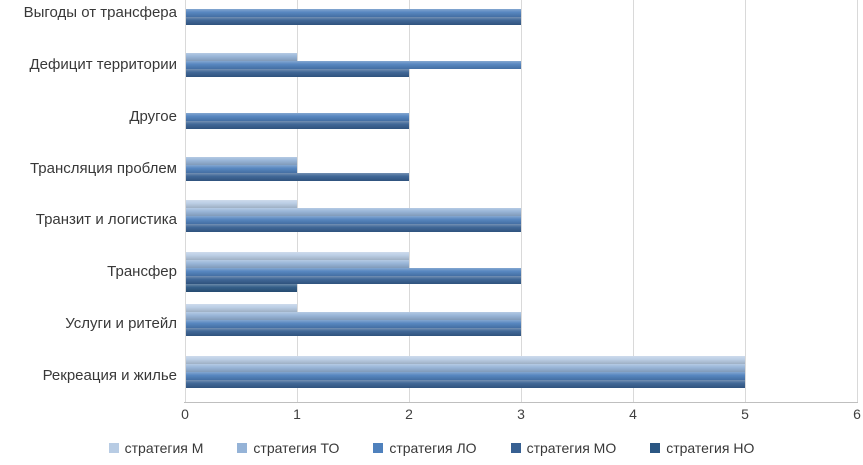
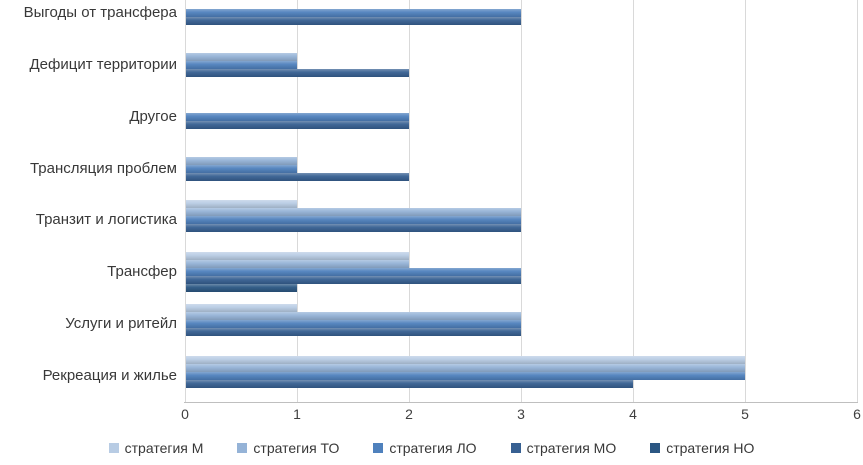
стратегия ЛО/Дефицит территории: 3 -> 1
стратегия МО/Рекреация и жилье: 5 -> 4
